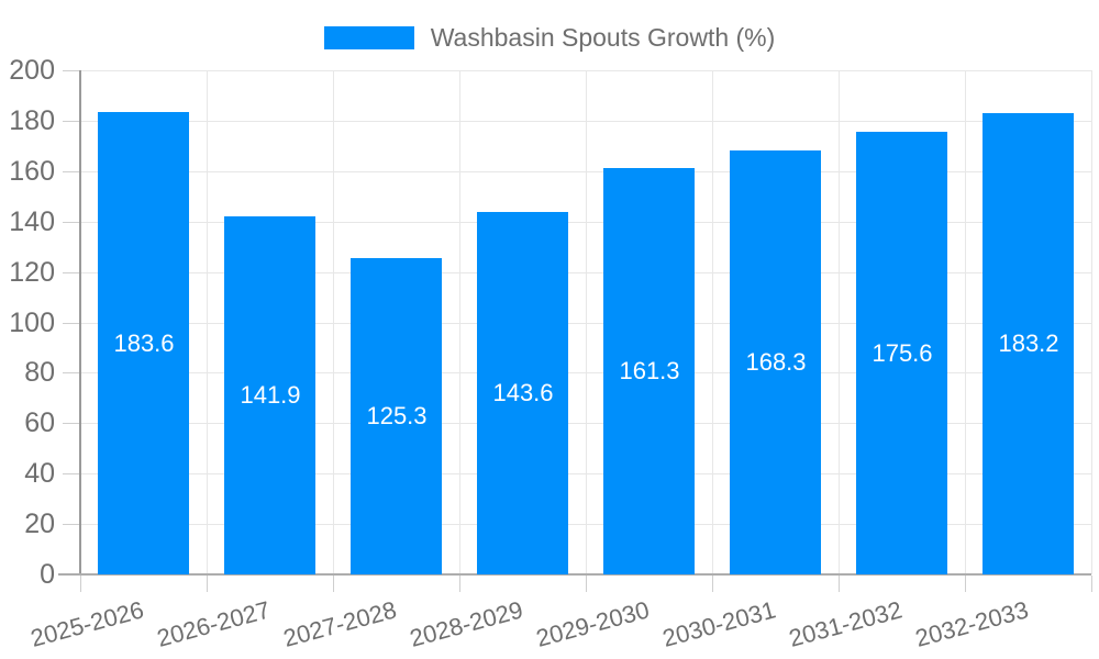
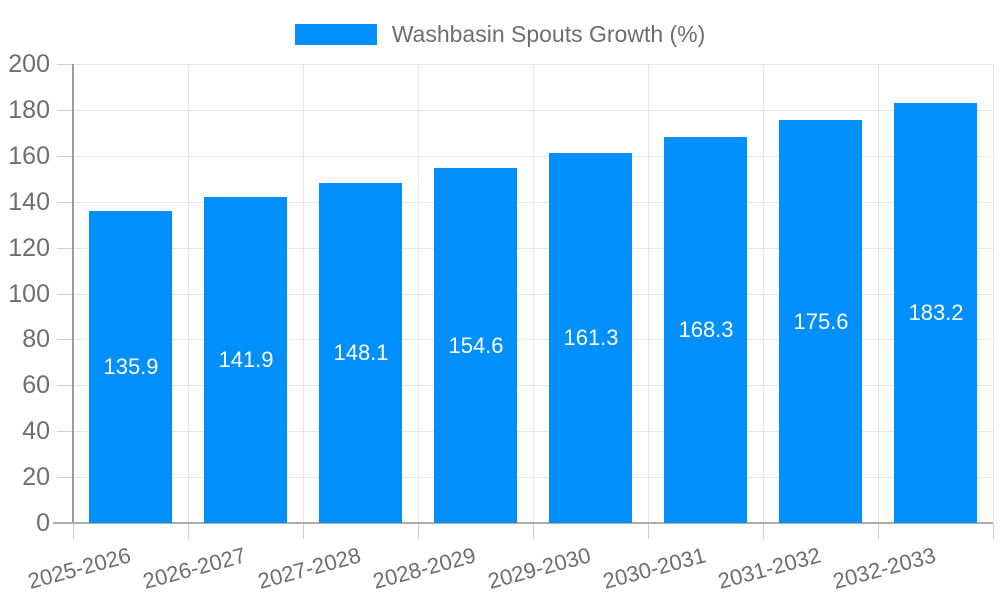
2025-2026: 183.6 -> 135.9
2027-2028: 125.3 -> 148.1
2028-2029: 143.6 -> 154.6
